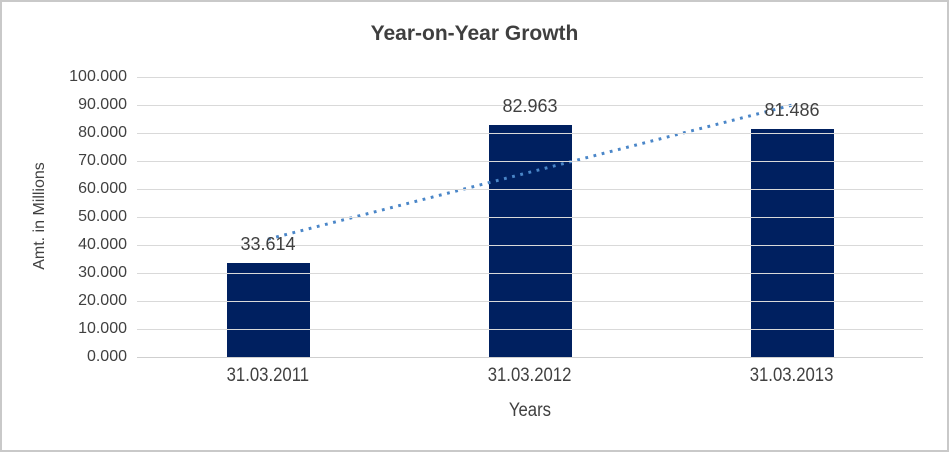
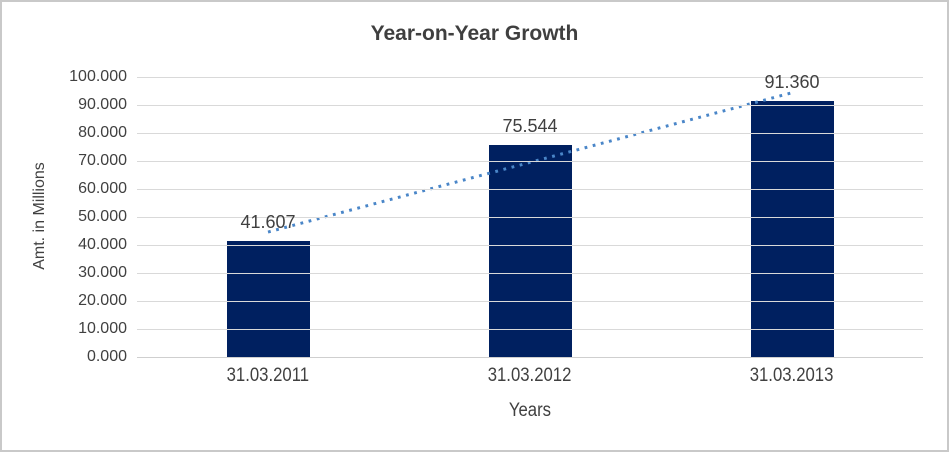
31.03.2011: 33.614 -> 41.607
31.03.2012: 82.963 -> 75.544
31.03.2013: 81.486 -> 91.360
